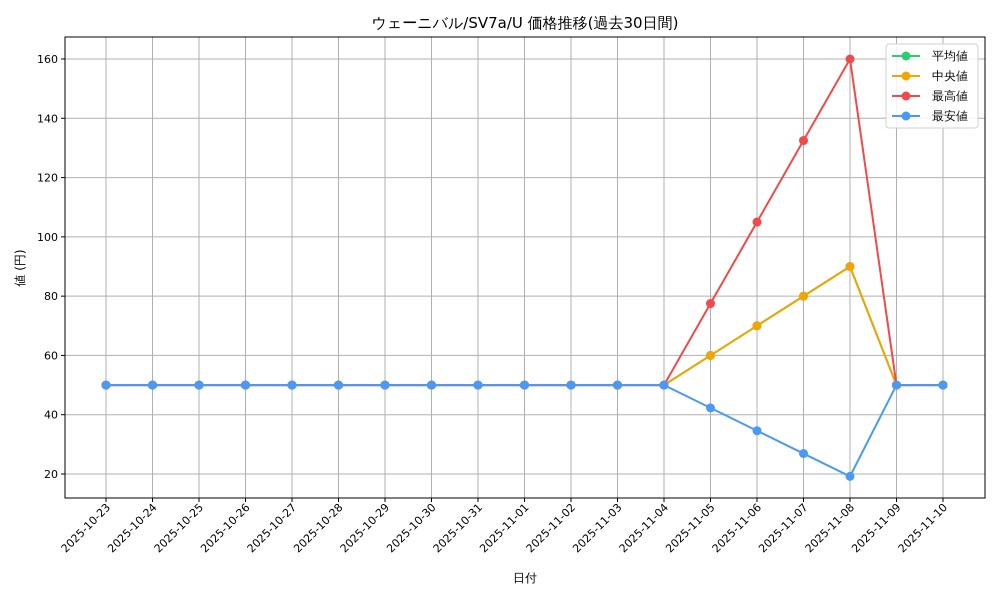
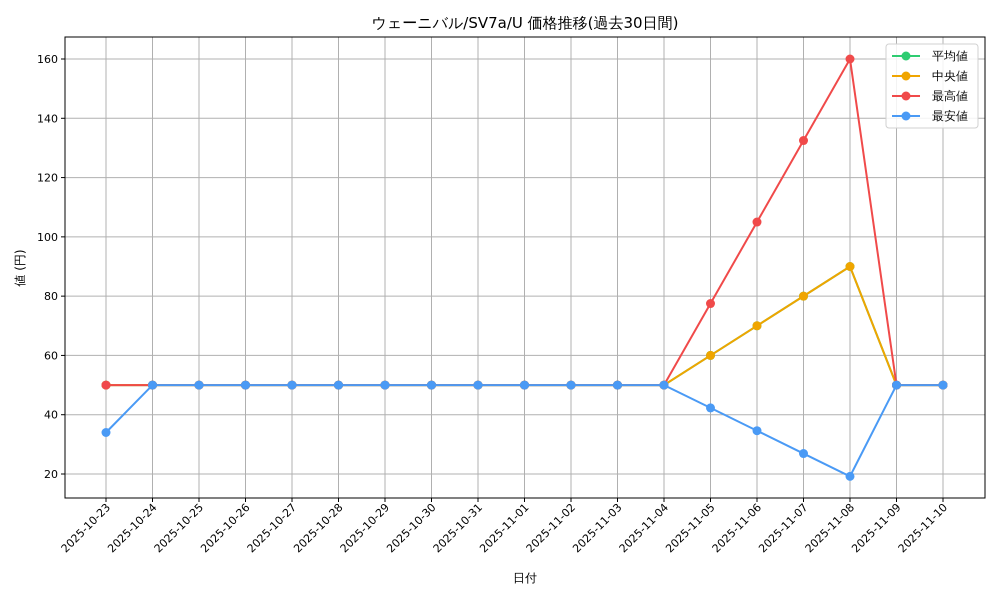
最安値/2025-10-23: 50 -> 34
